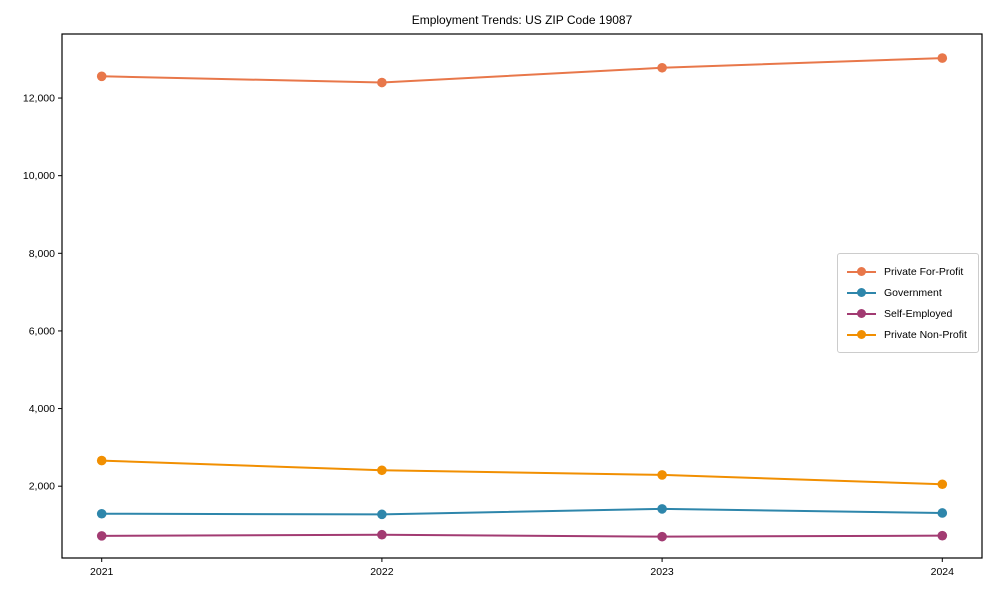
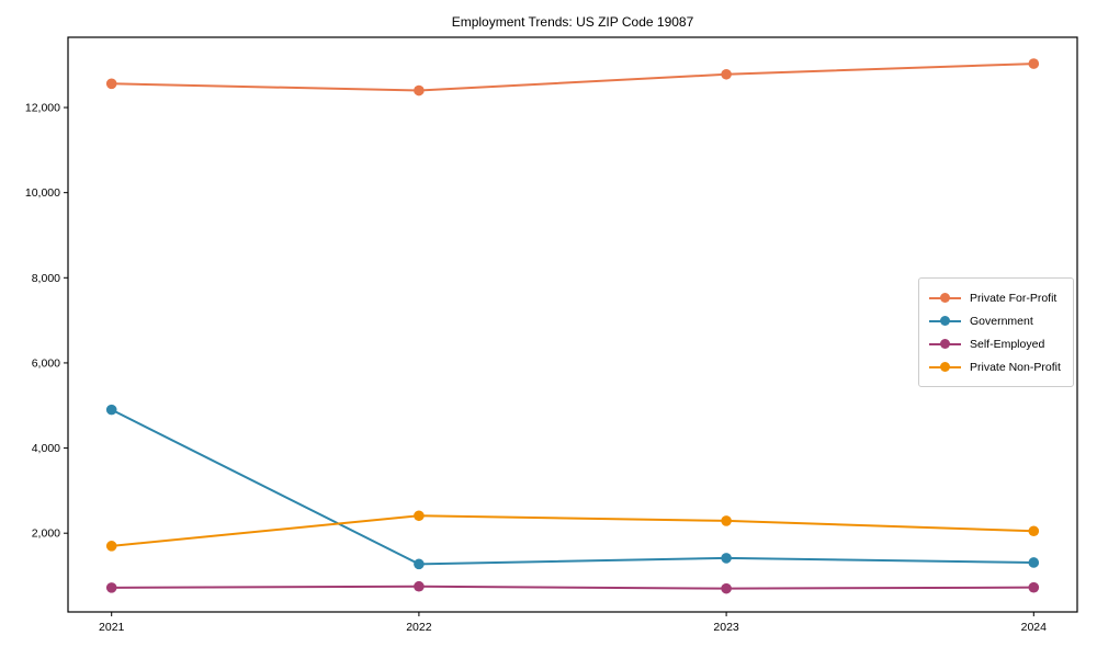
Government/2021: 1300 -> 4900
Private Non-Profit/2021: 2700 -> 1700
